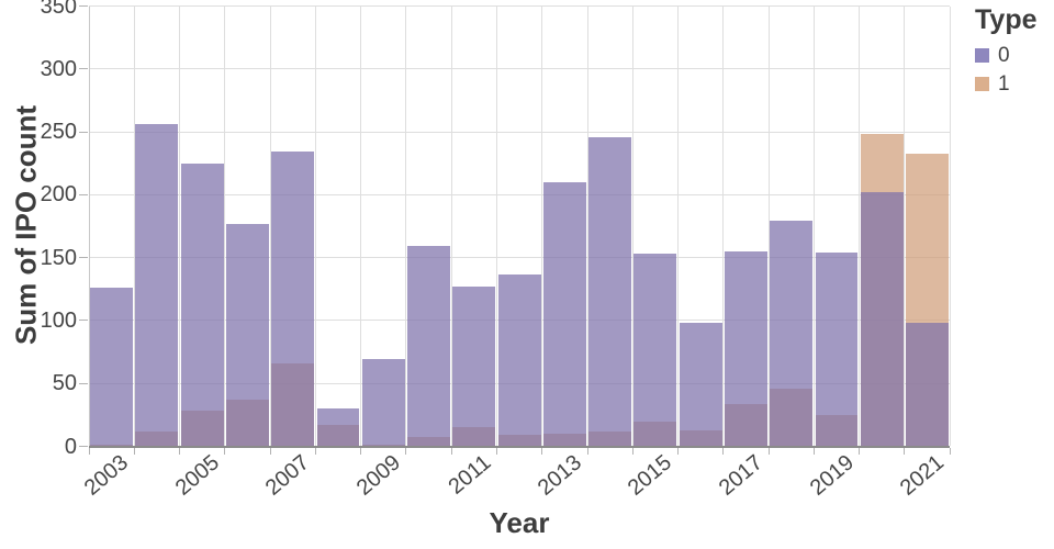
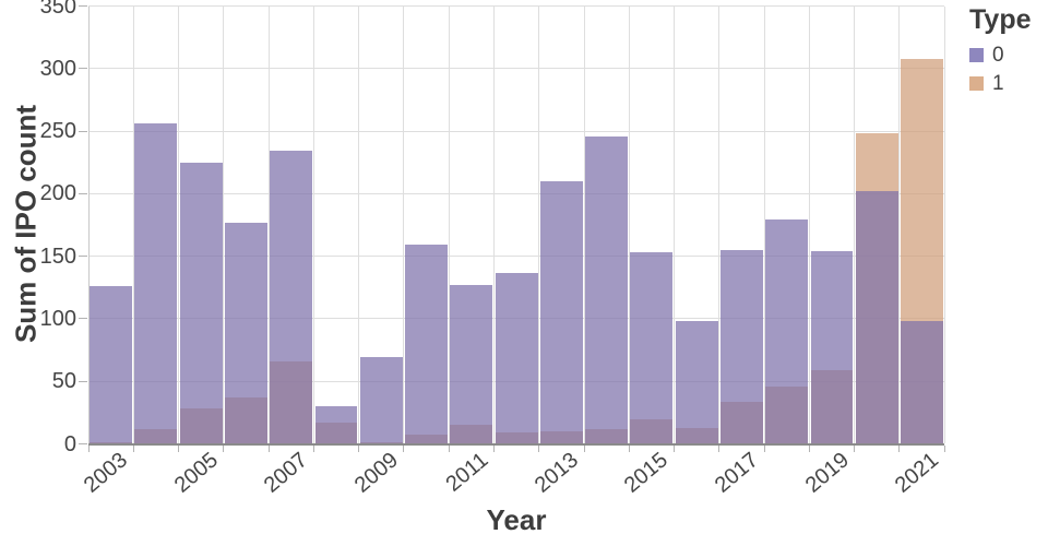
1/2019: 25 -> 59
1/2021: 233 -> 308
